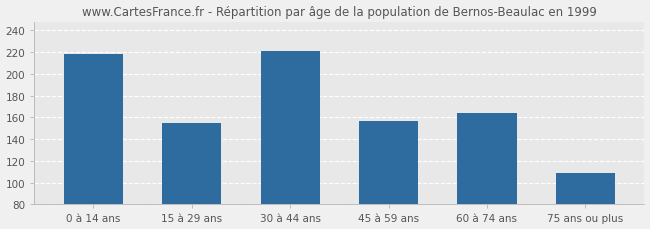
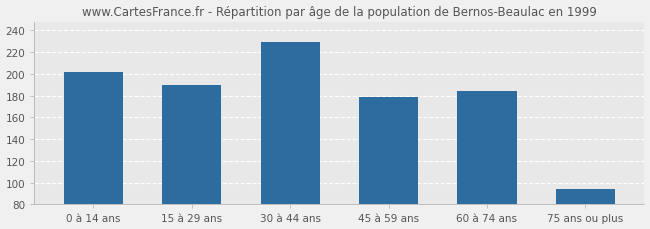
0 à 14 ans: 218 -> 202
15 à 29 ans: 155 -> 190
30 à 44 ans: 221 -> 229
45 à 59 ans: 157 -> 179
60 à 74 ans: 164 -> 184
75 ans ou plus: 109 -> 94
